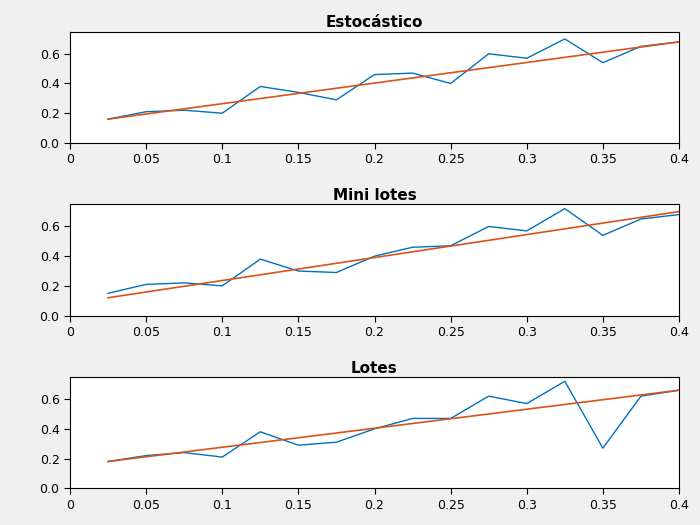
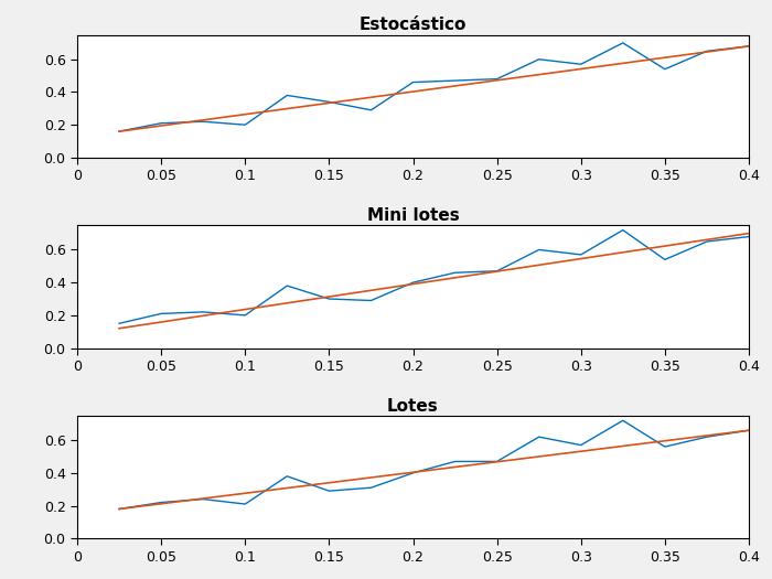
Estocástico/0.25: 0.40 -> 0.48
Lotes/0.35: 0.27 -> 0.56
